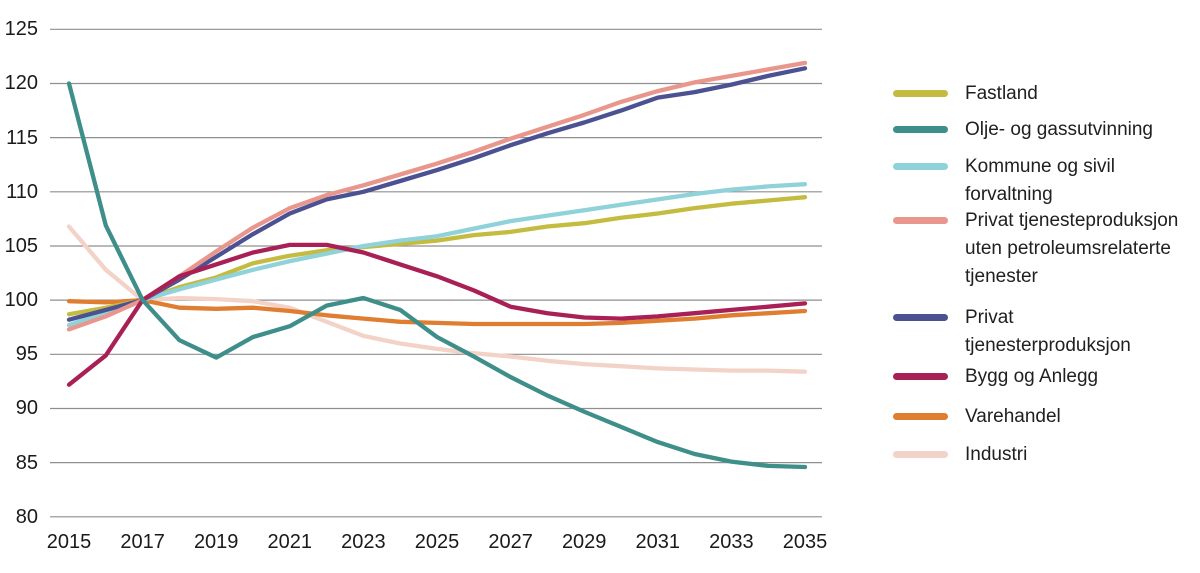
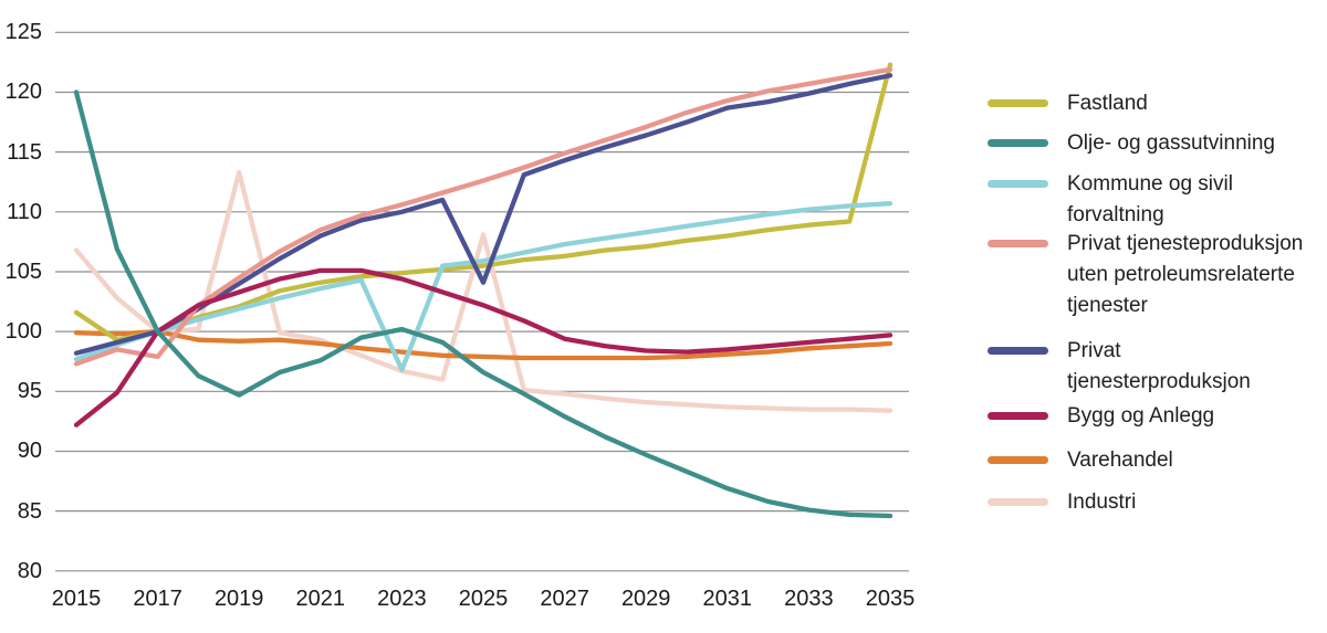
Fastland/2015: 98.7 -> 101.6
Privat tjenesteproduksjon uten petroleumsrelaterte tjenester/2017: 100.0 -> 97.9
Industri/2019: 100.1 -> 113.3
Kommune og sivil forvaltning/2023: 105.0 -> 96.8
Privat tjenesterproduksjon/2025: 112.0 -> 104.1
Industri/2025: 95.5 -> 108.1
Fastland/2035: 109.5 -> 122.3
